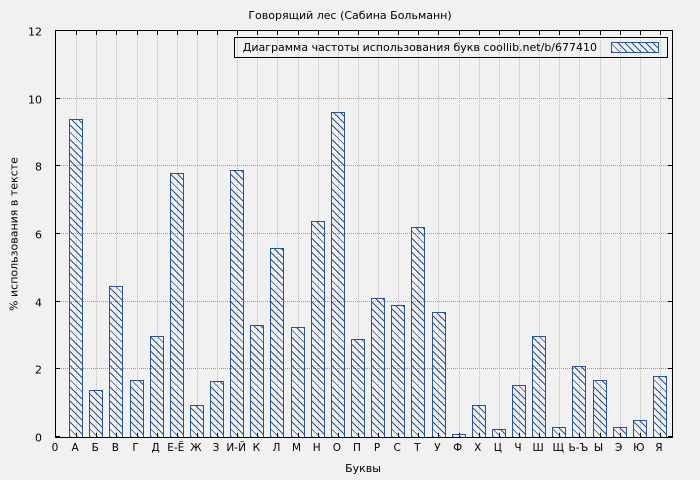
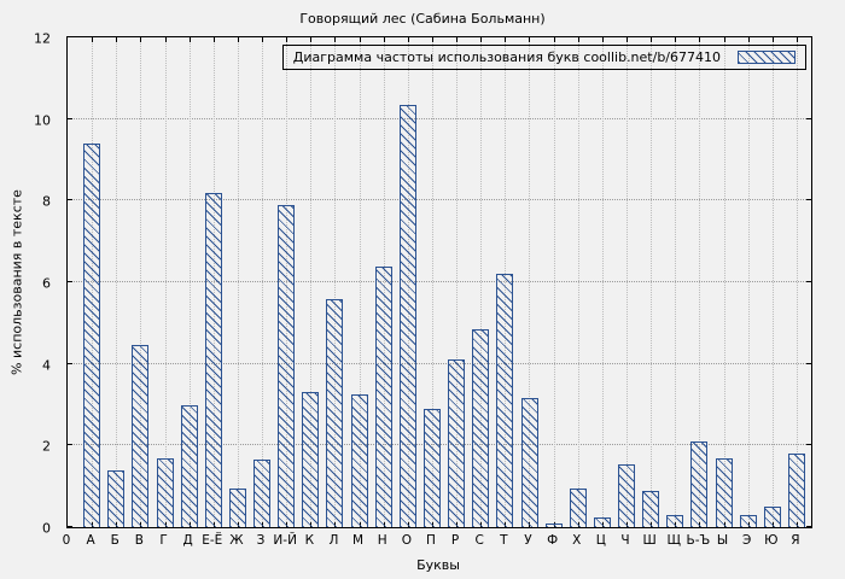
Е-Ё: 7.8 -> 8.2
О: 9.6 -> 10.3
С: 3.9 -> 4.8
У: 3.7 -> 3.1
Ш: 3.0 -> 0.9
